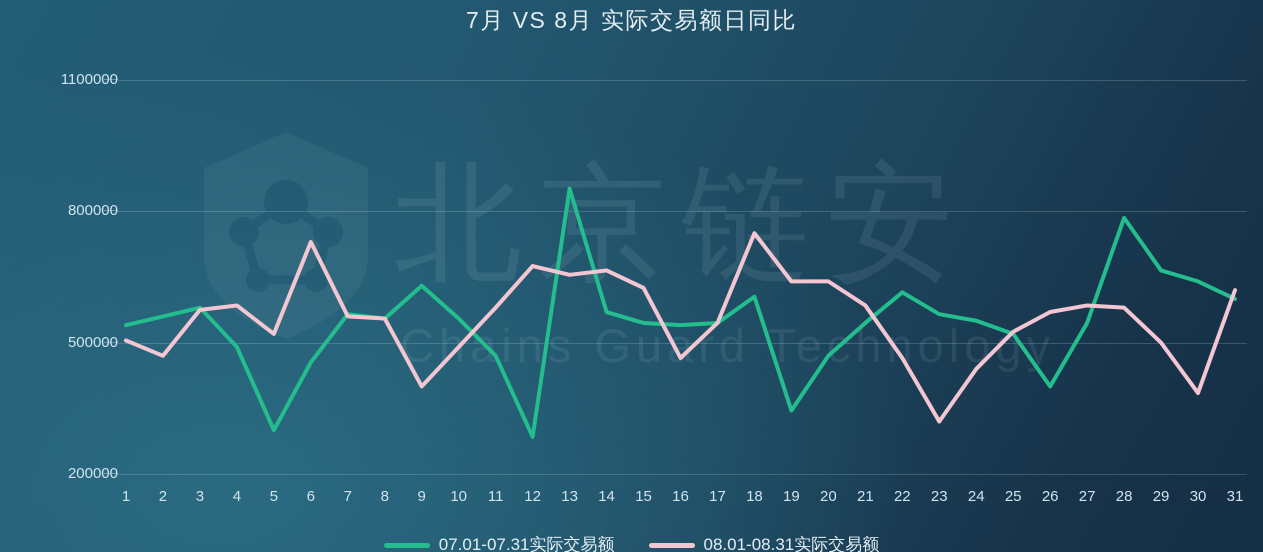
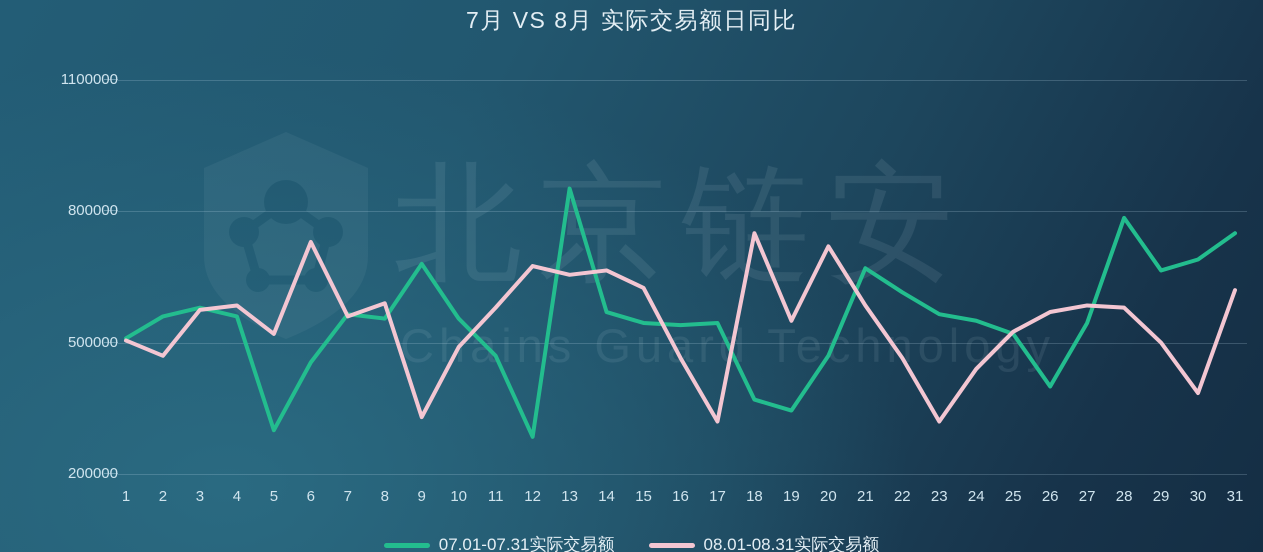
07.01-07.31实际交易额/1: 540000 -> 510000
07.01-07.31实际交易额/4: 490000 -> 560000
08.01-08.31实际交易额/8: 560000 -> 590000
07.01-07.31实际交易额/9: 630000 -> 680000
08.01-08.31实际交易额/9: 400000 -> 330000
08.01-08.31实际交易额/17: 540000 -> 320000
07.01-07.31实际交易额/18: 600000 -> 370000
08.01-08.31实际交易额/19: 640000 -> 550000
08.01-08.31实际交易额/20: 640000 -> 720000
07.01-07.31实际交易额/21: 540000 -> 670000
07.01-07.31实际交易额/30: 640000 -> 690000
07.01-07.31实际交易额/31: 600000 -> 750000
